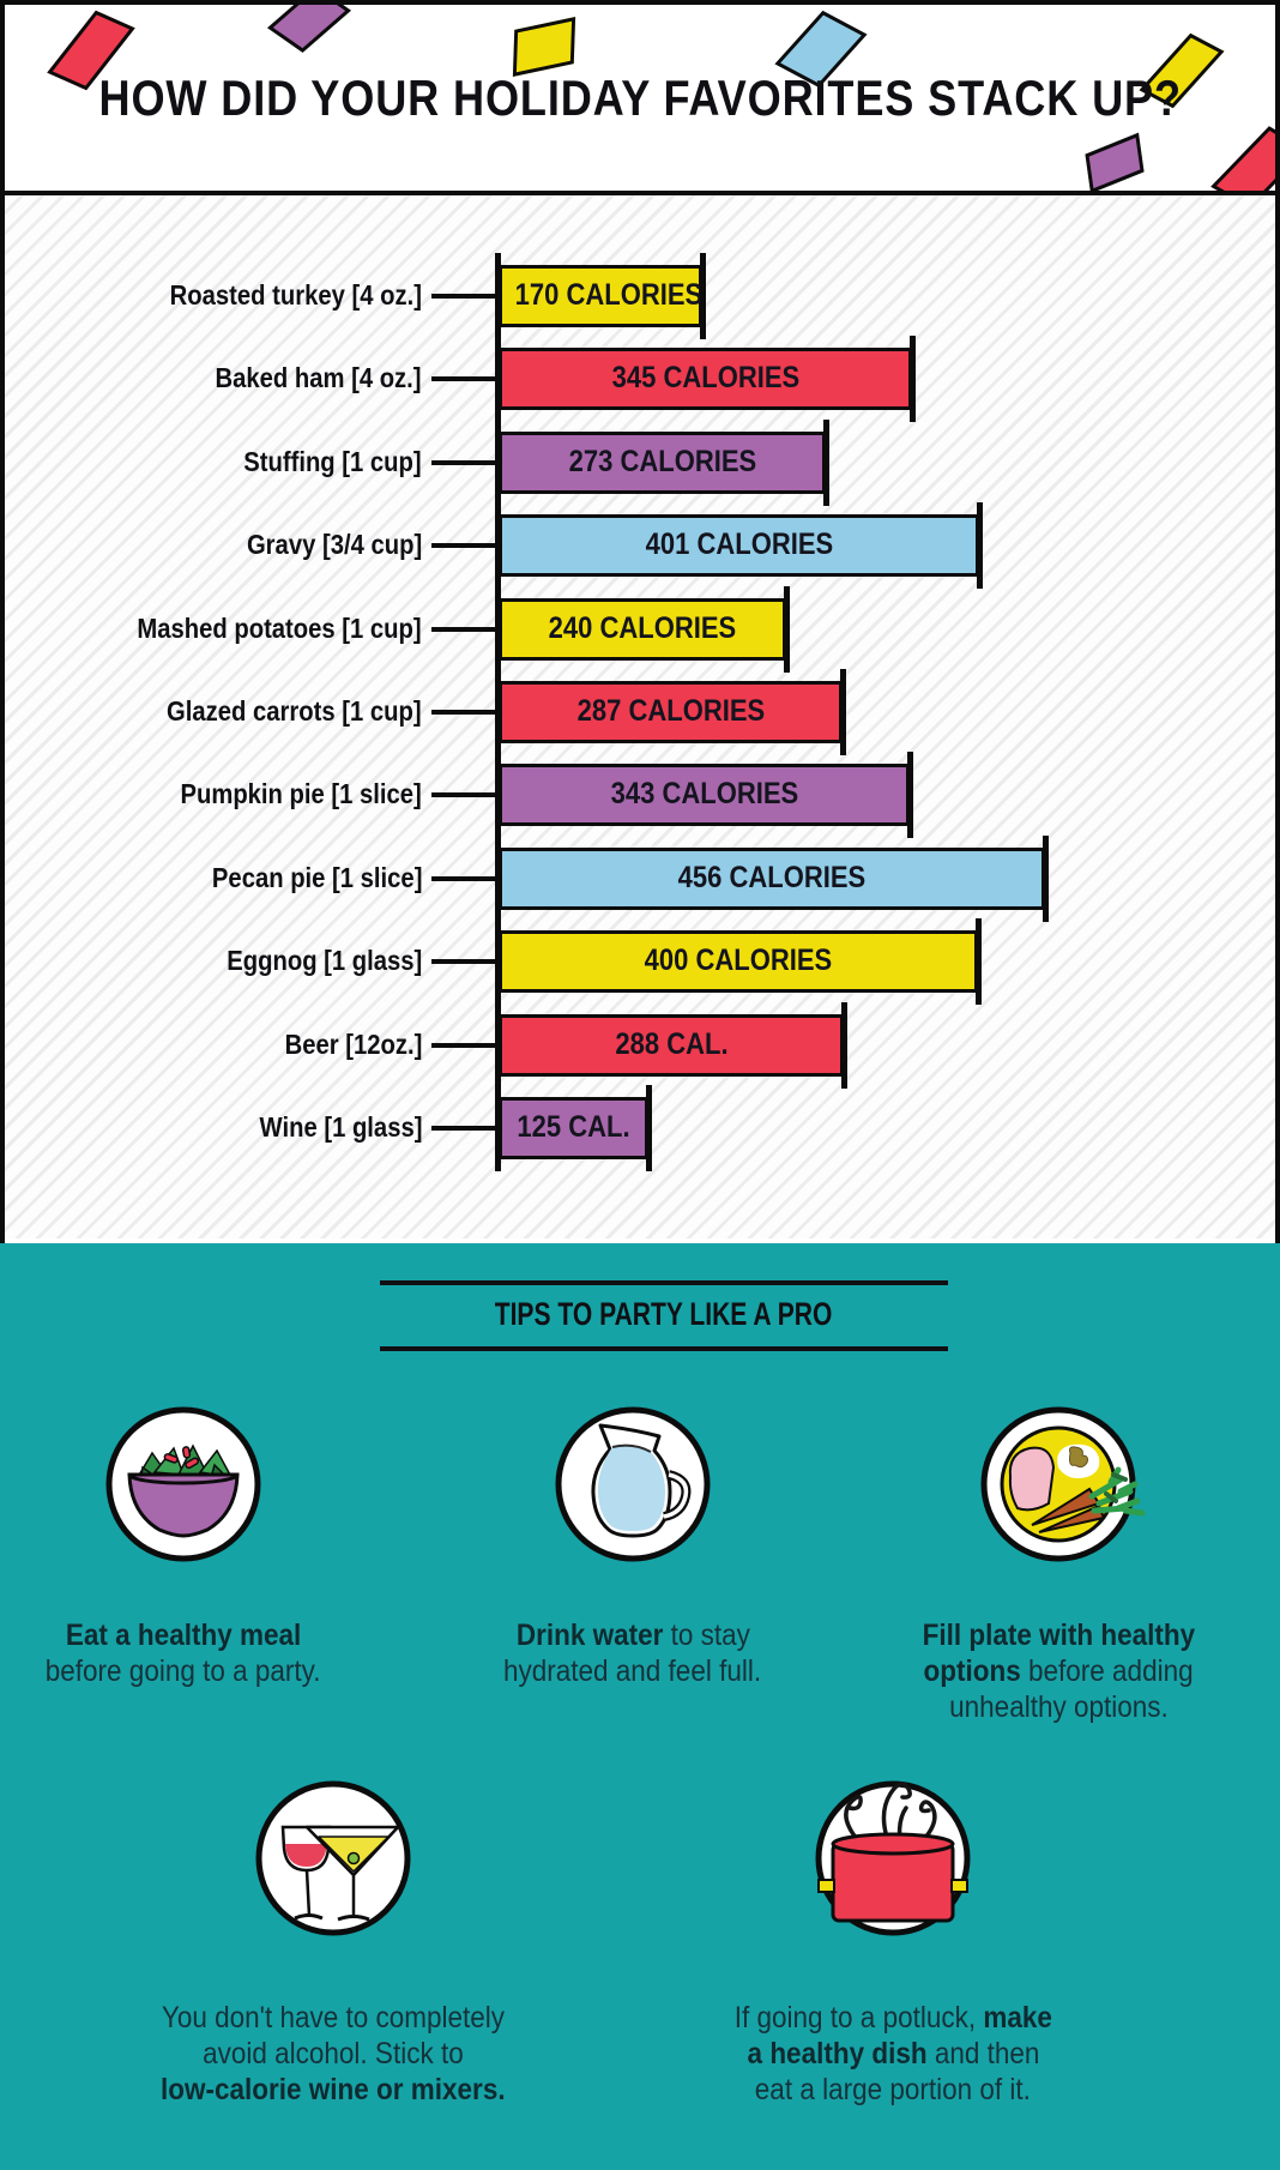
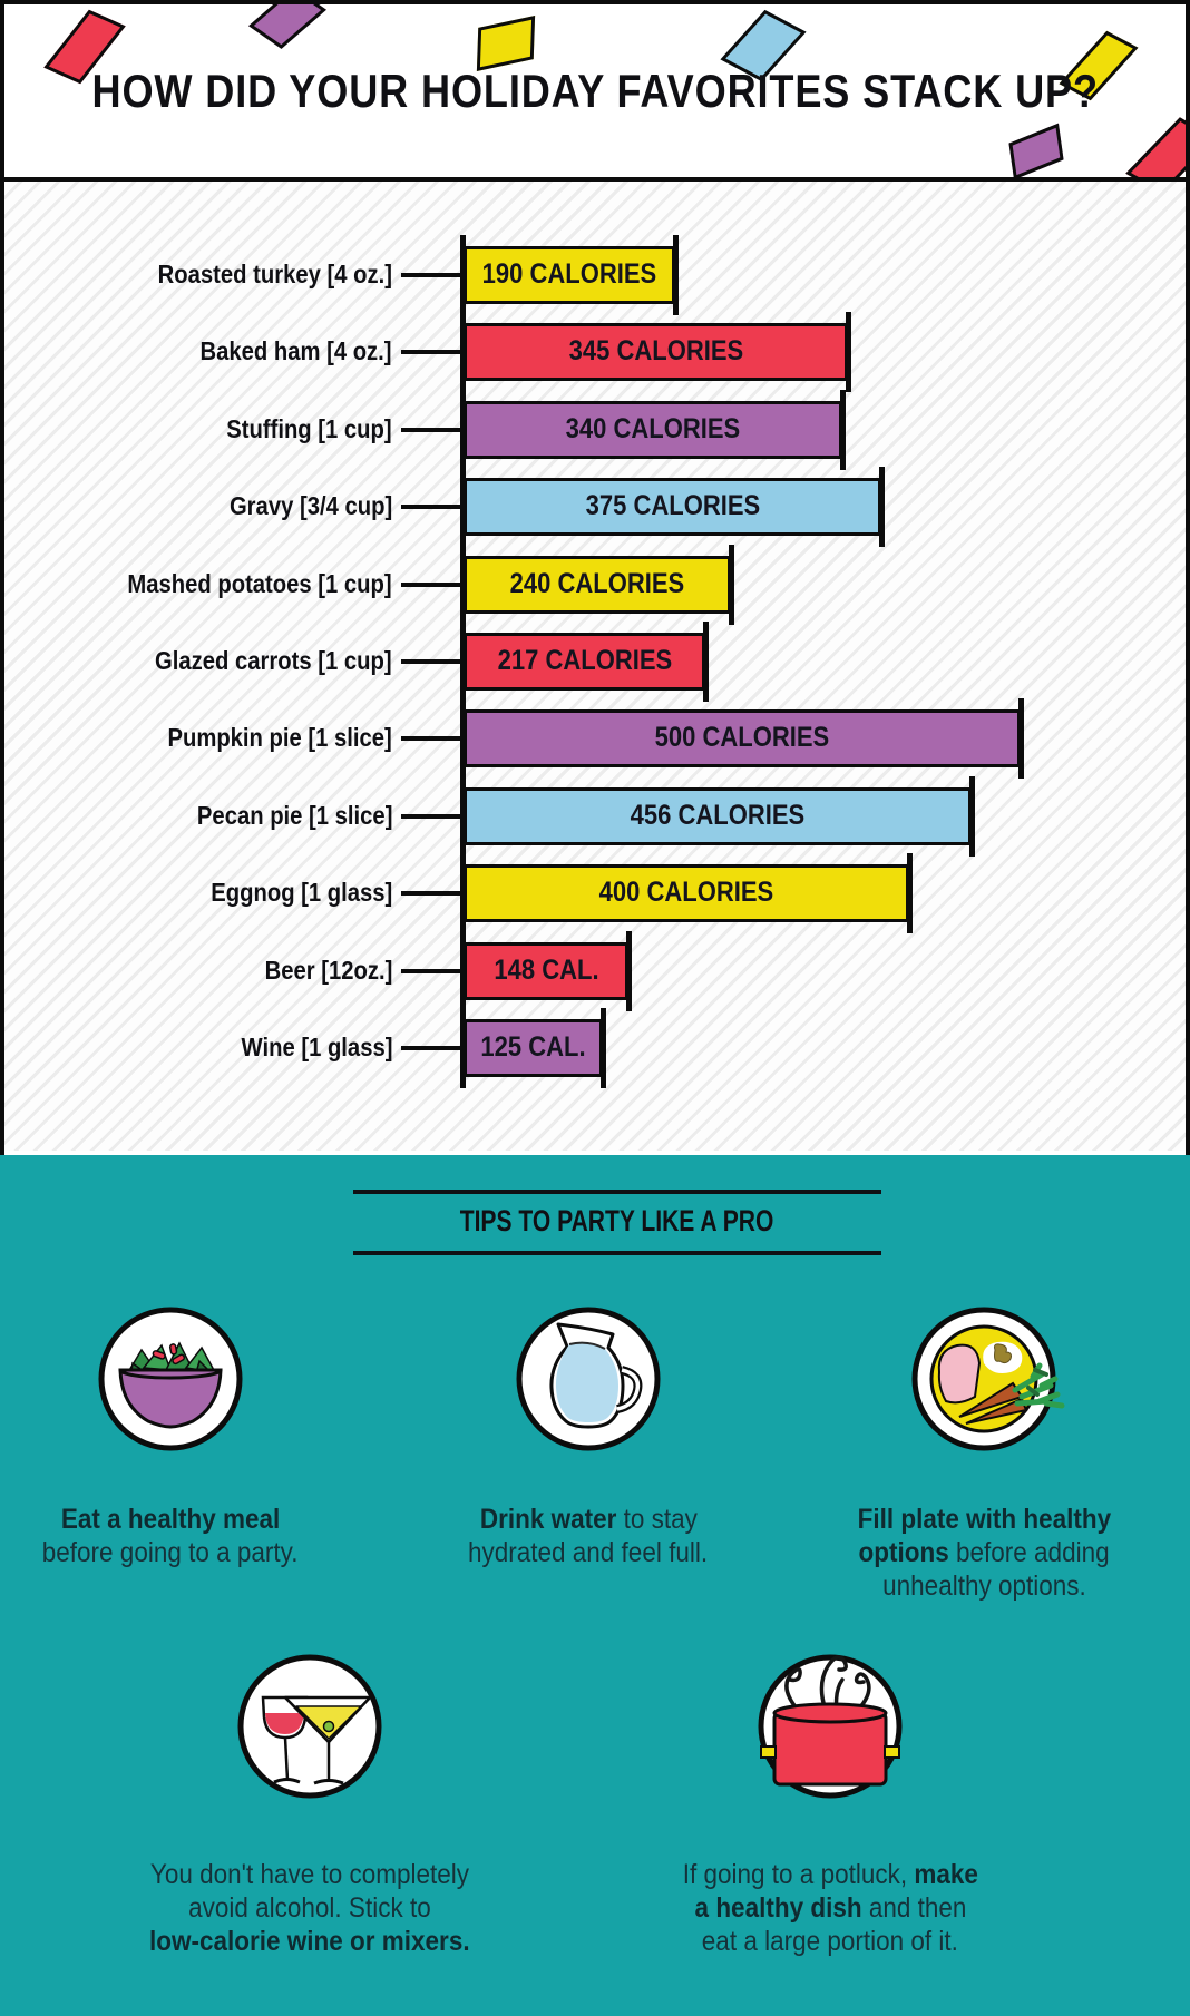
Roasted turkey [4 oz.]: 170 -> 190
Stuffing [1 cup]: 273 -> 340
Gravy [3/4 cup]: 401 -> 375
Glazed carrots [1 cup]: 287 -> 217
Pumpkin pie [1 slice]: 343 -> 500
Beer [12oz.]: 288 -> 148
